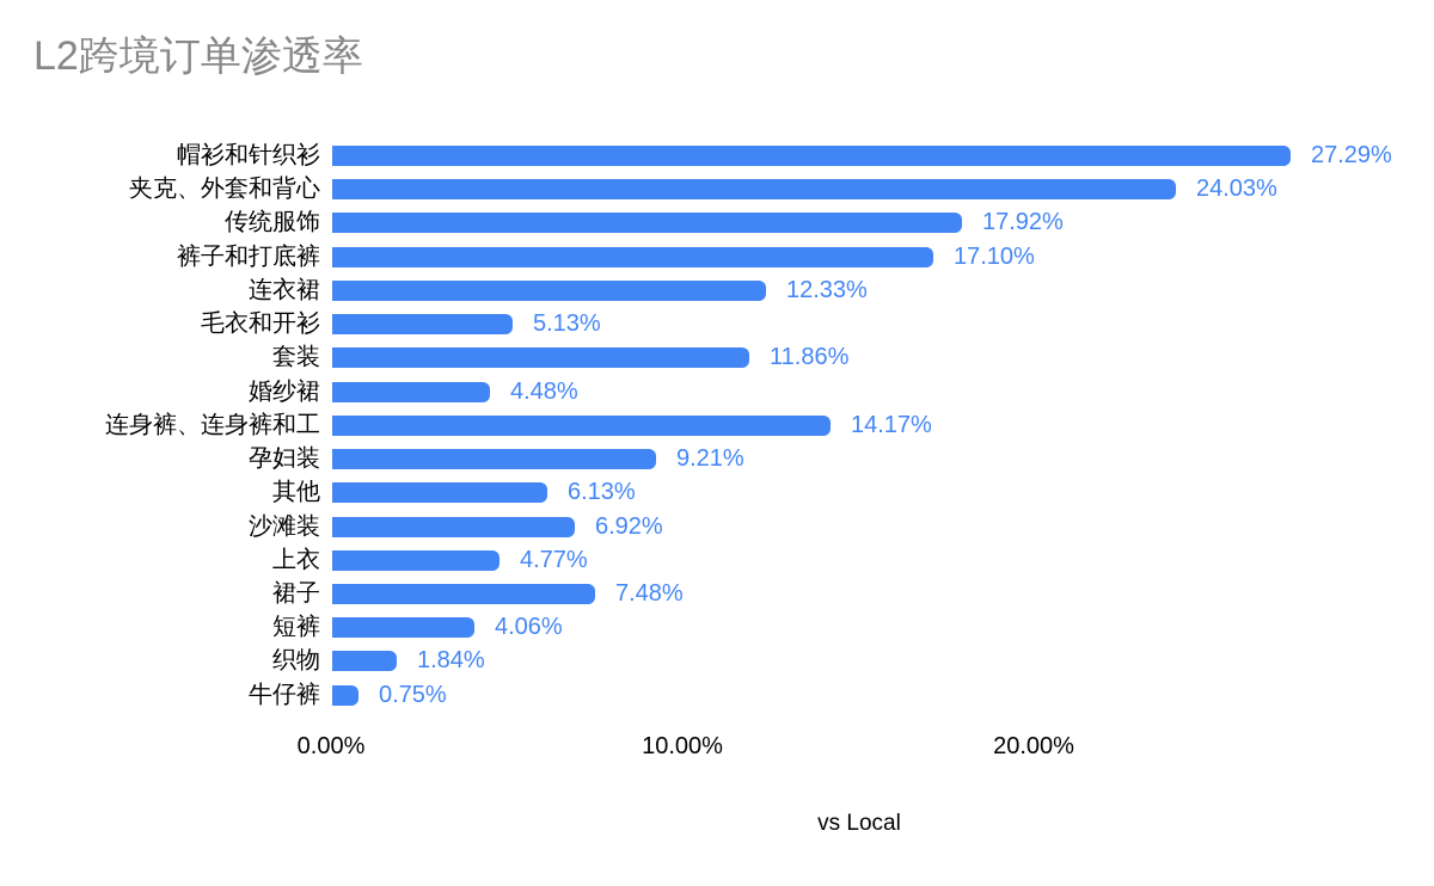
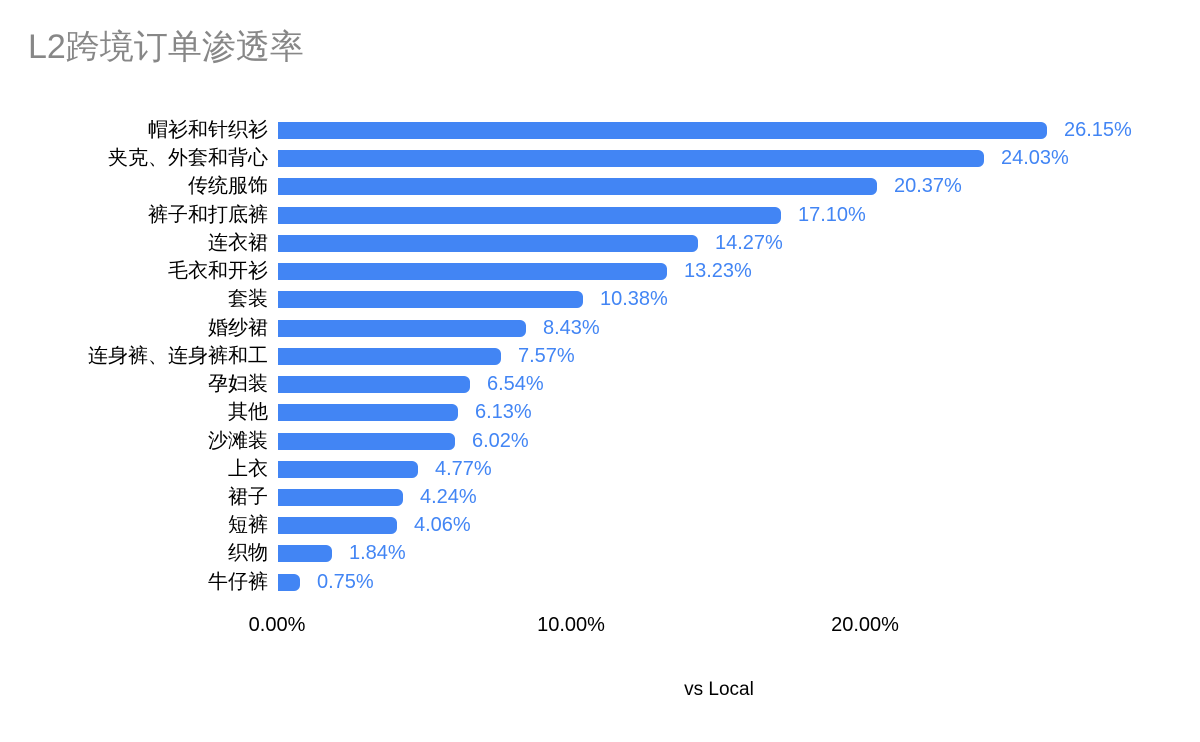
帽衫和针织衫: 27.29% -> 26.15%
传统服饰: 17.92% -> 20.37%
连衣裙: 12.33% -> 14.27%
毛衣和开衫: 5.13% -> 13.23%
套装: 11.86% -> 10.38%
婚纱裙: 4.48% -> 8.43%
连身裤、连身裤和工: 14.17% -> 7.57%
孕妇装: 9.21% -> 6.54%
沙滩装: 6.92% -> 6.02%
裙子: 7.48% -> 4.24%
